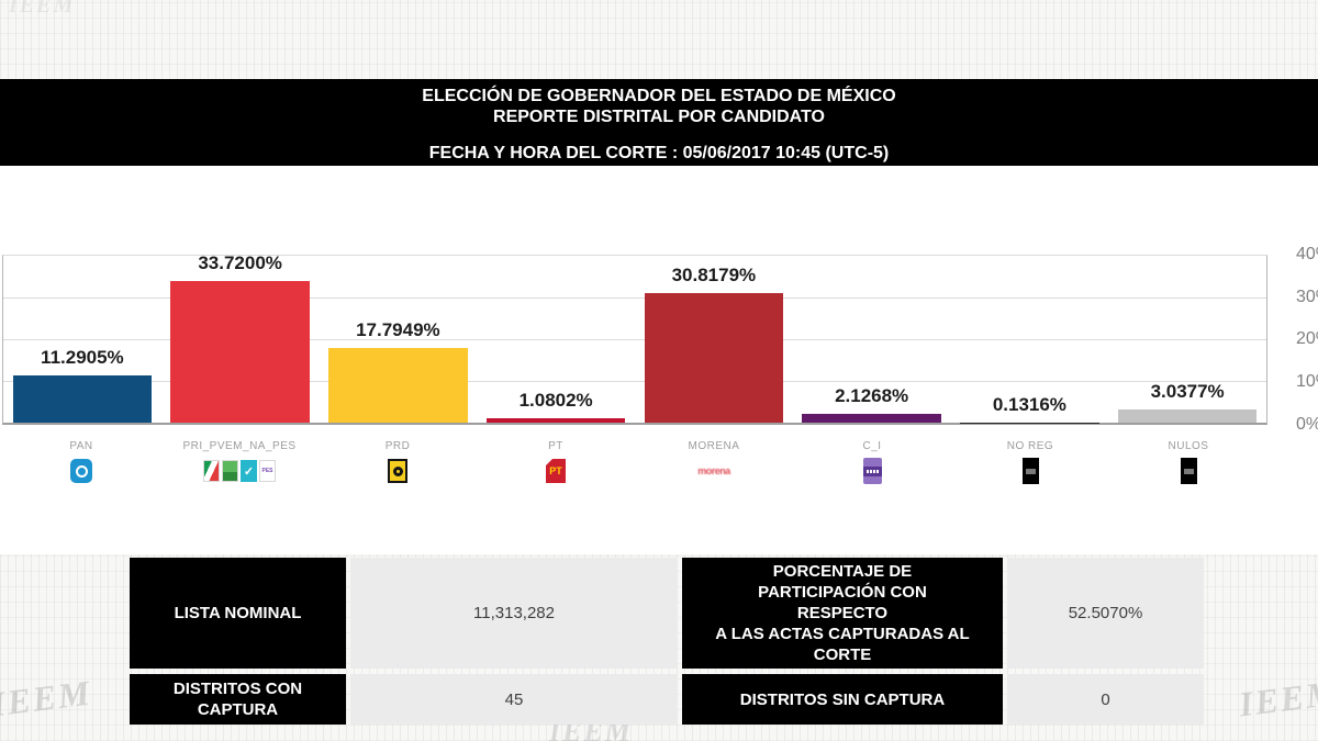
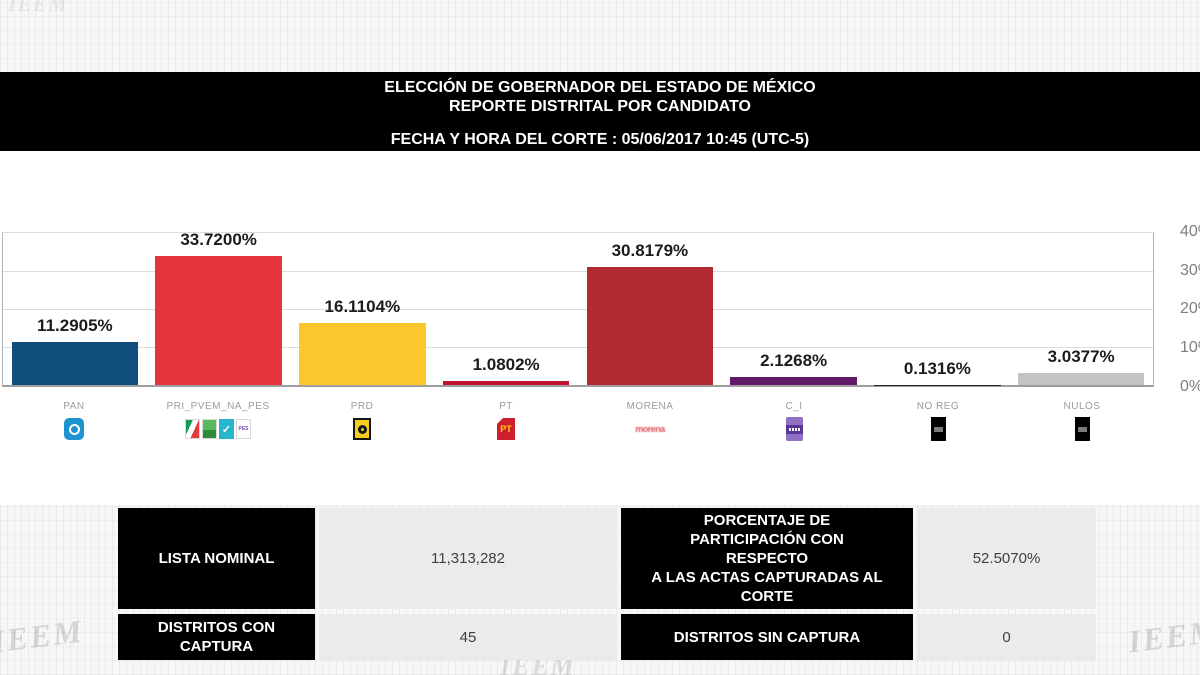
PRD: 17.7949% -> 16.1104%
